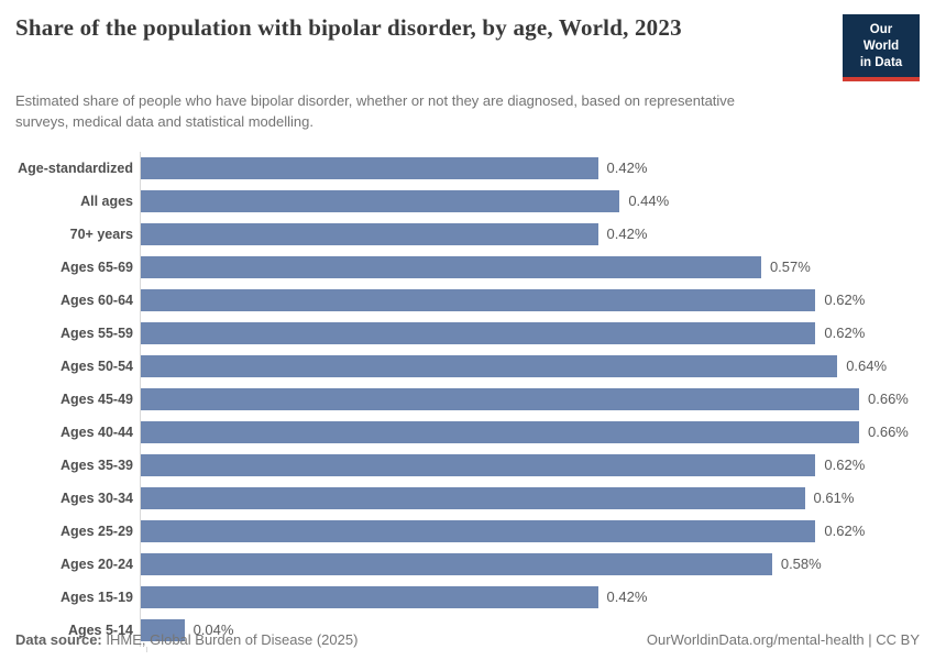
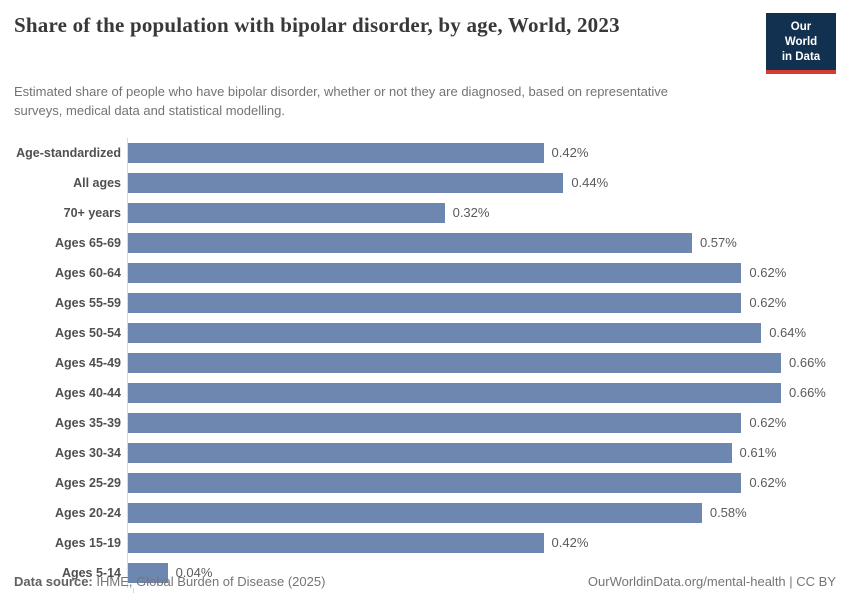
70+ years: 0.42% -> 0.32%
